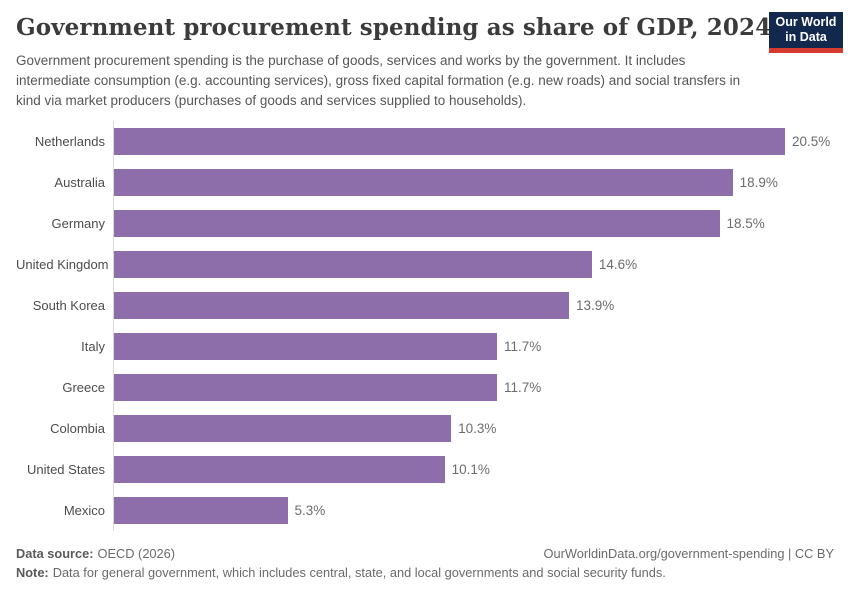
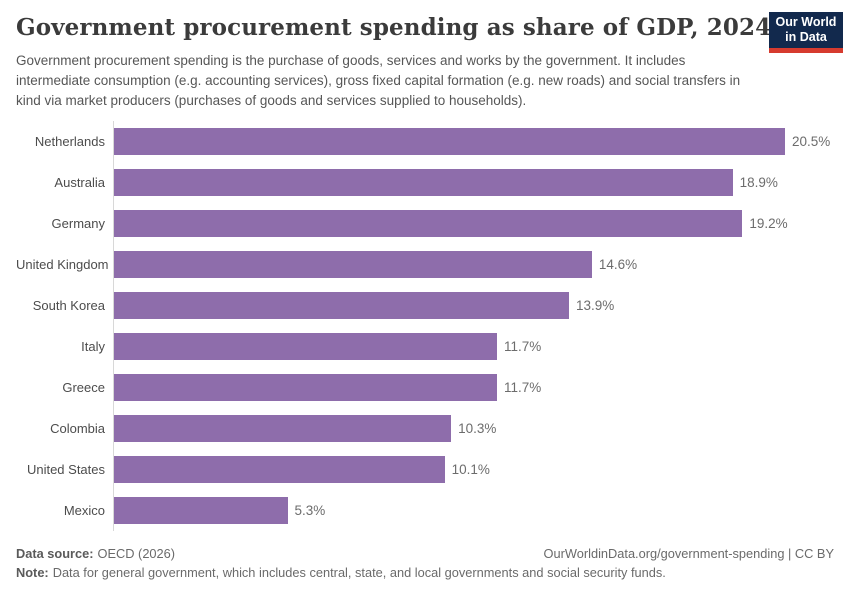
Germany: 18.5% -> 19.2%
